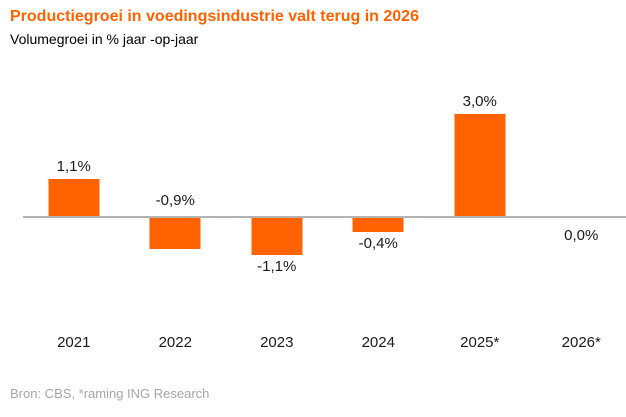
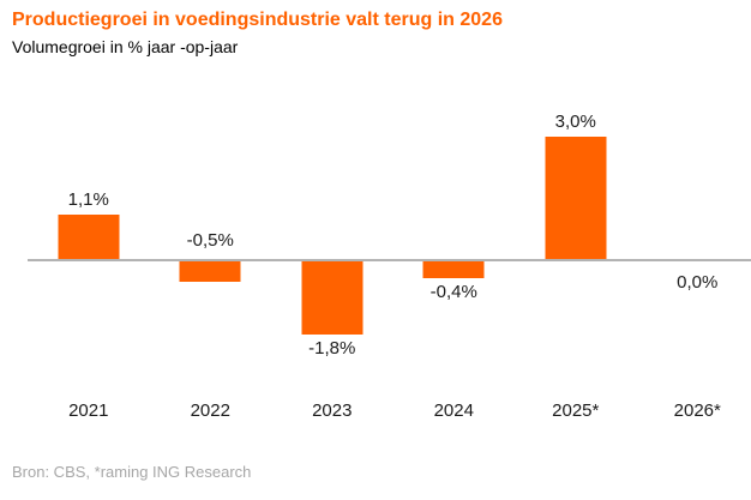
2022: -0,9% -> -0,5%
2023: -1,1% -> -1,8%
